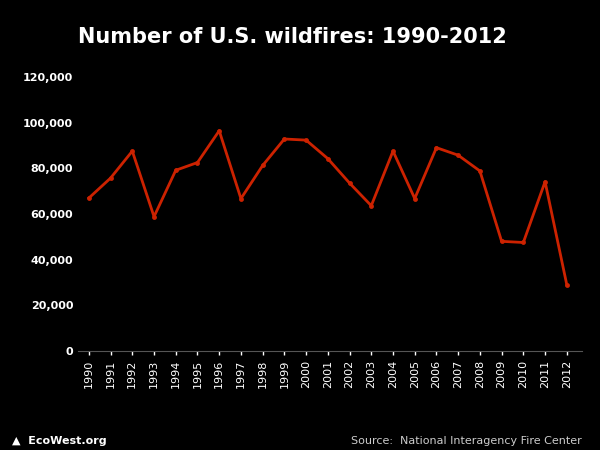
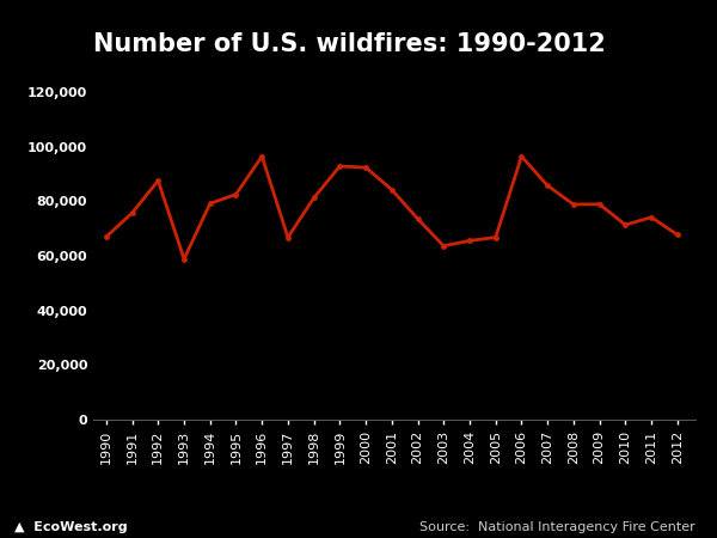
2004: 87,500 -> 65,500
2006: 89,000 -> 96,400
2009: 48,000 -> 78,900
2010: 47,500 -> 71,300
2012: 29,000 -> 67,700
